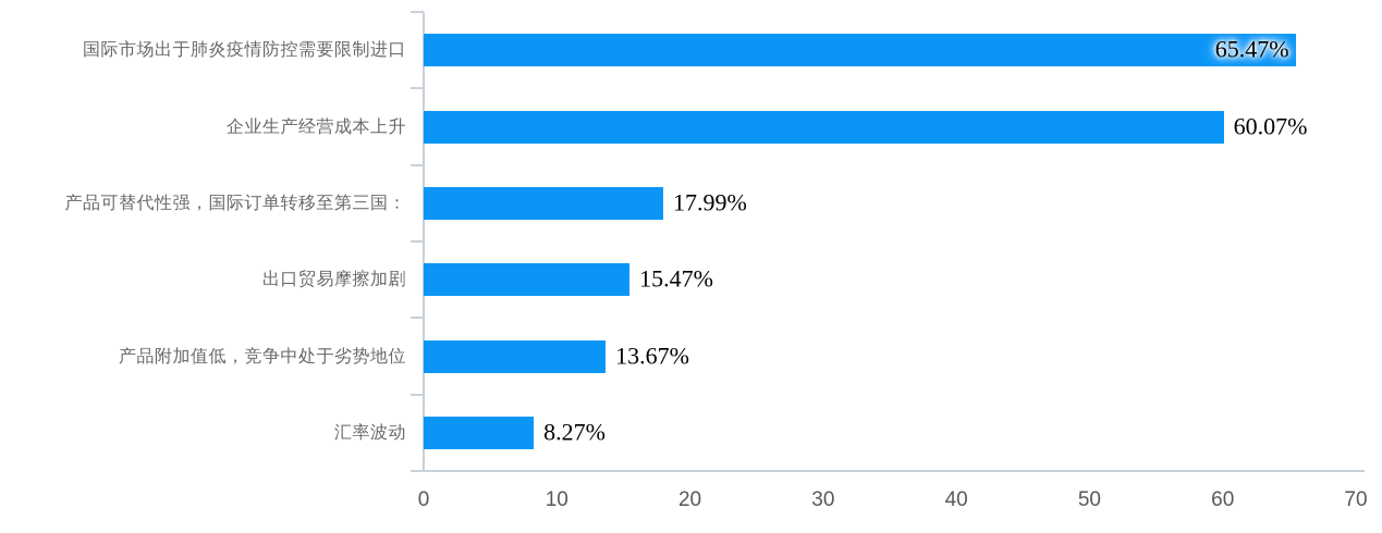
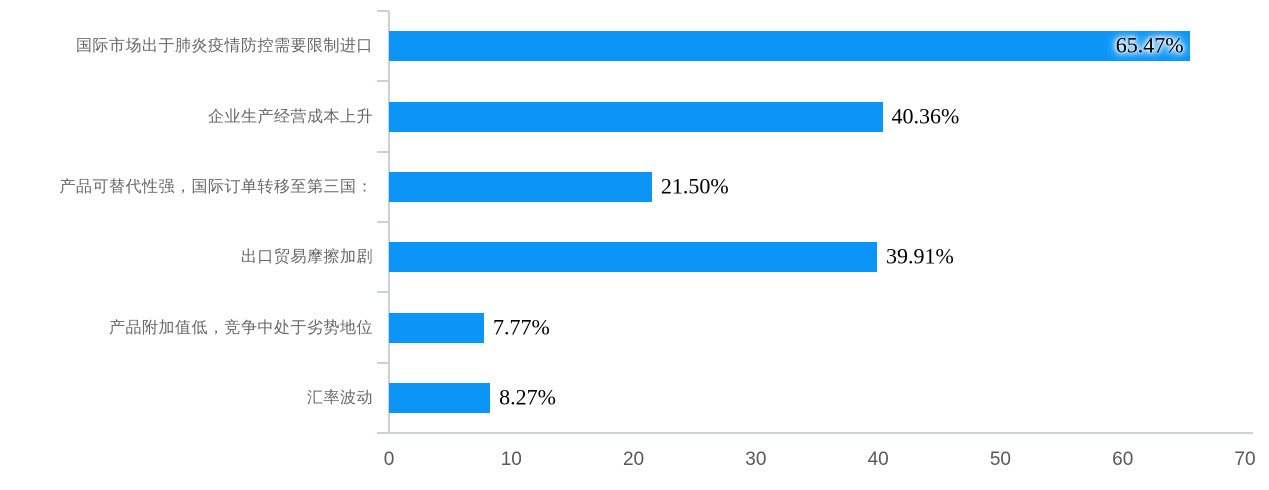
企业生产经营成本上升: 60.07% -> 40.36%
产品可替代性强，国际订单转移至第三国：: 17.99% -> 21.50%
出口贸易摩擦加剧: 15.47% -> 39.91%
产品附加值低，竞争中处于劣势地位: 13.67% -> 7.77%
